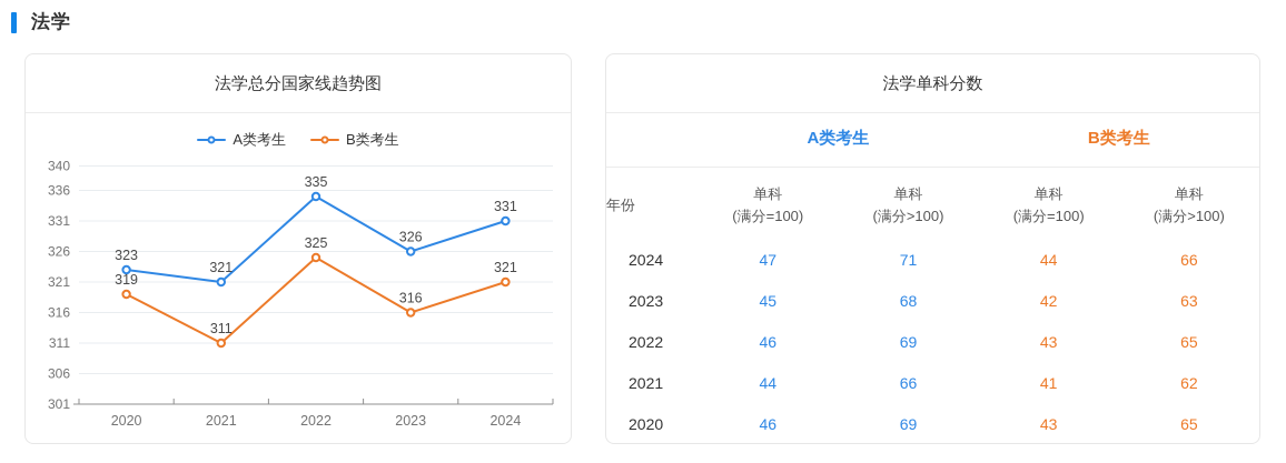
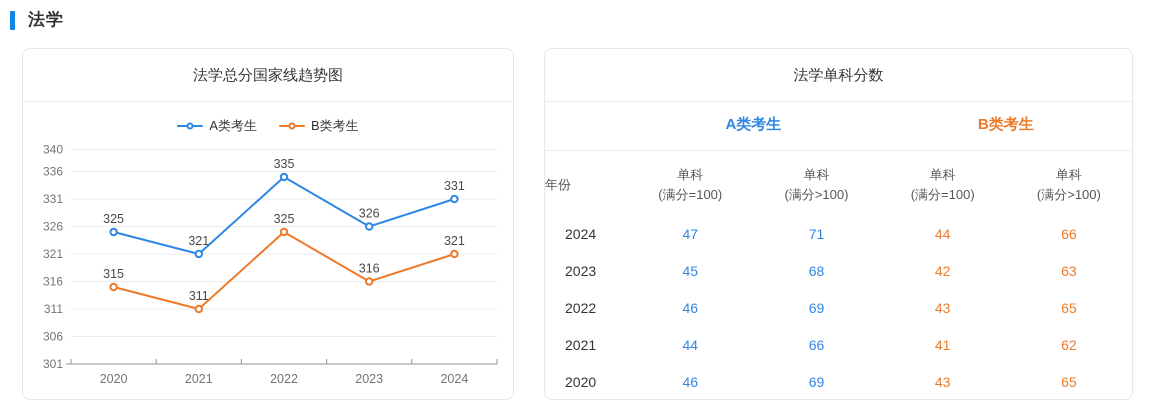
A类考生/2020: 323 -> 325
B类考生/2020: 319 -> 315
